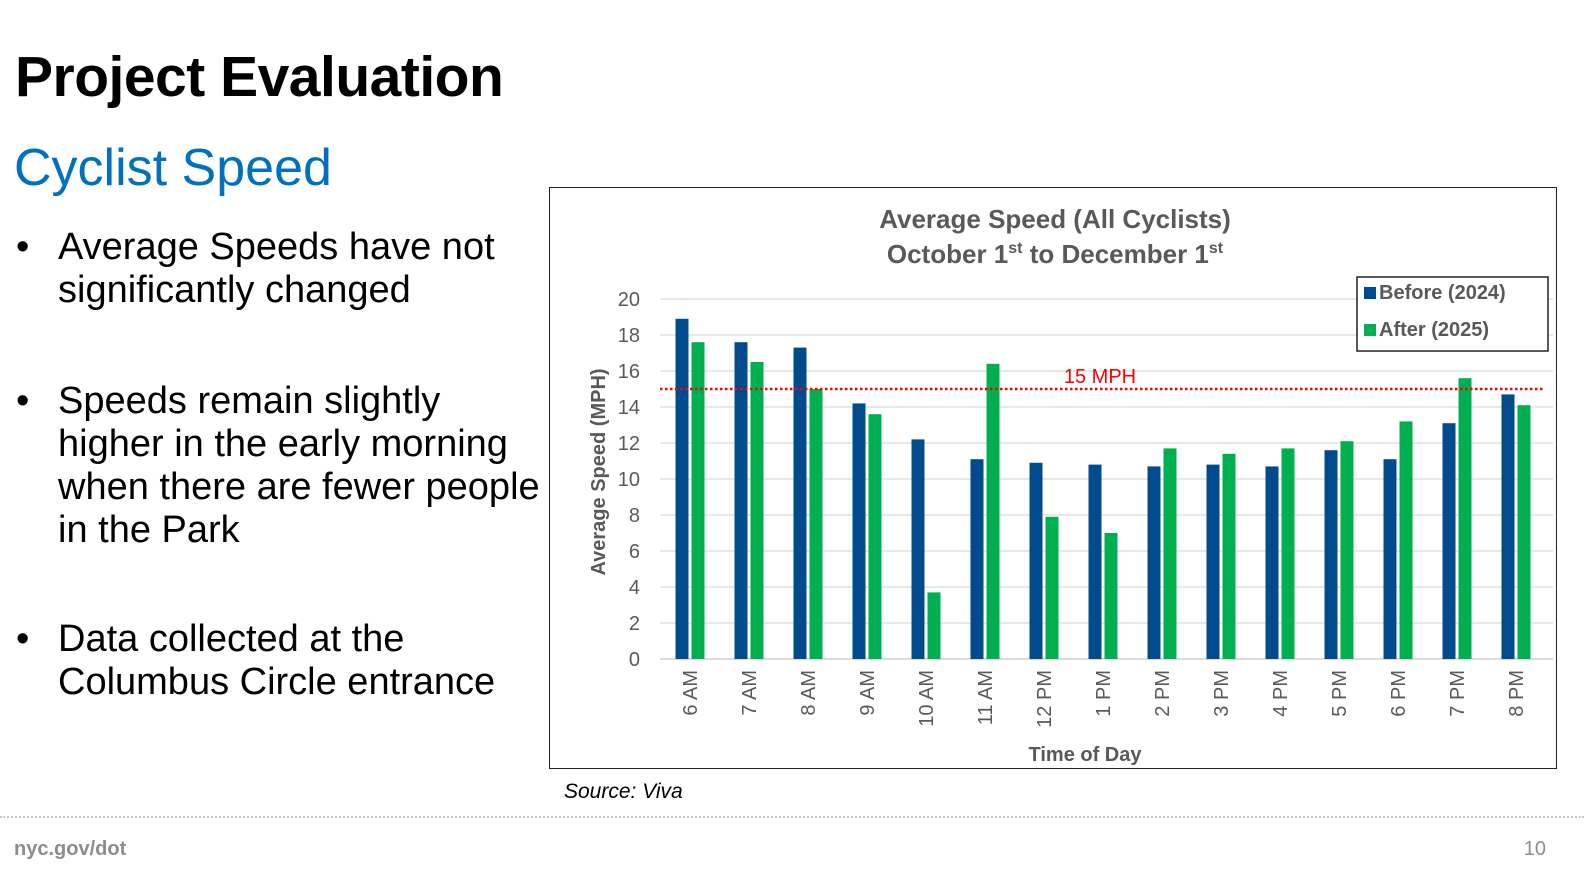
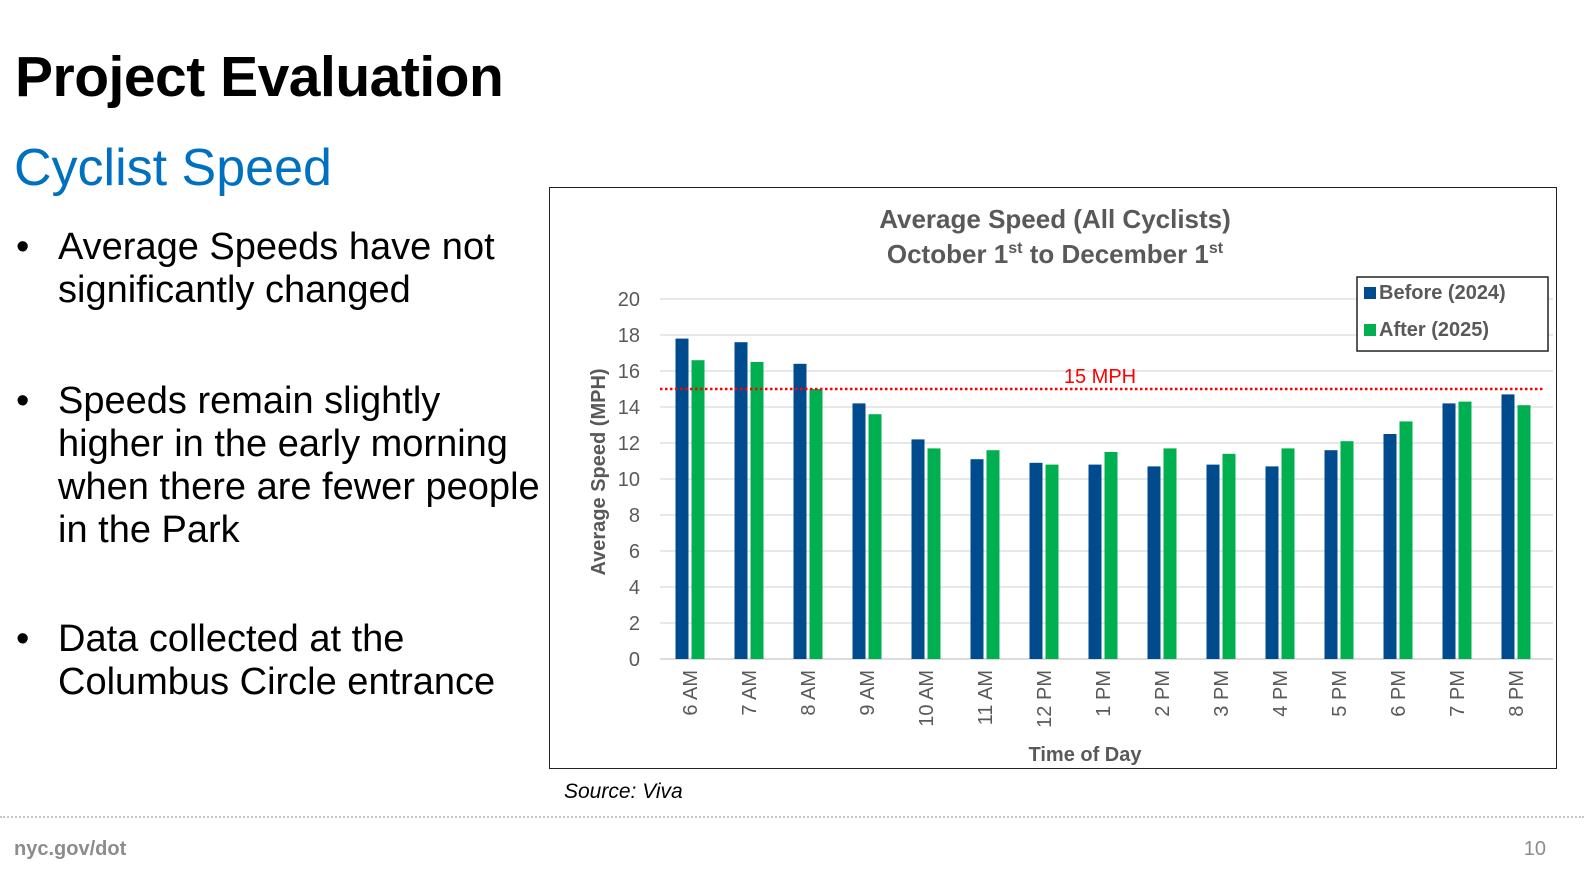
Before (2024)/6 AM: 18.9 -> 17.8
After (2025)/6 AM: 17.6 -> 16.6
Before (2024)/8 AM: 17.3 -> 16.4
After (2025)/10 AM: 3.7 -> 11.7
After (2025)/11 AM: 16.4 -> 11.6
After (2025)/12 PM: 7.9 -> 10.8
After (2025)/1 PM: 7.0 -> 11.5
Before (2024)/6 PM: 11.1 -> 12.5
Before (2024)/7 PM: 13.1 -> 14.2
After (2025)/7 PM: 15.6 -> 14.3
